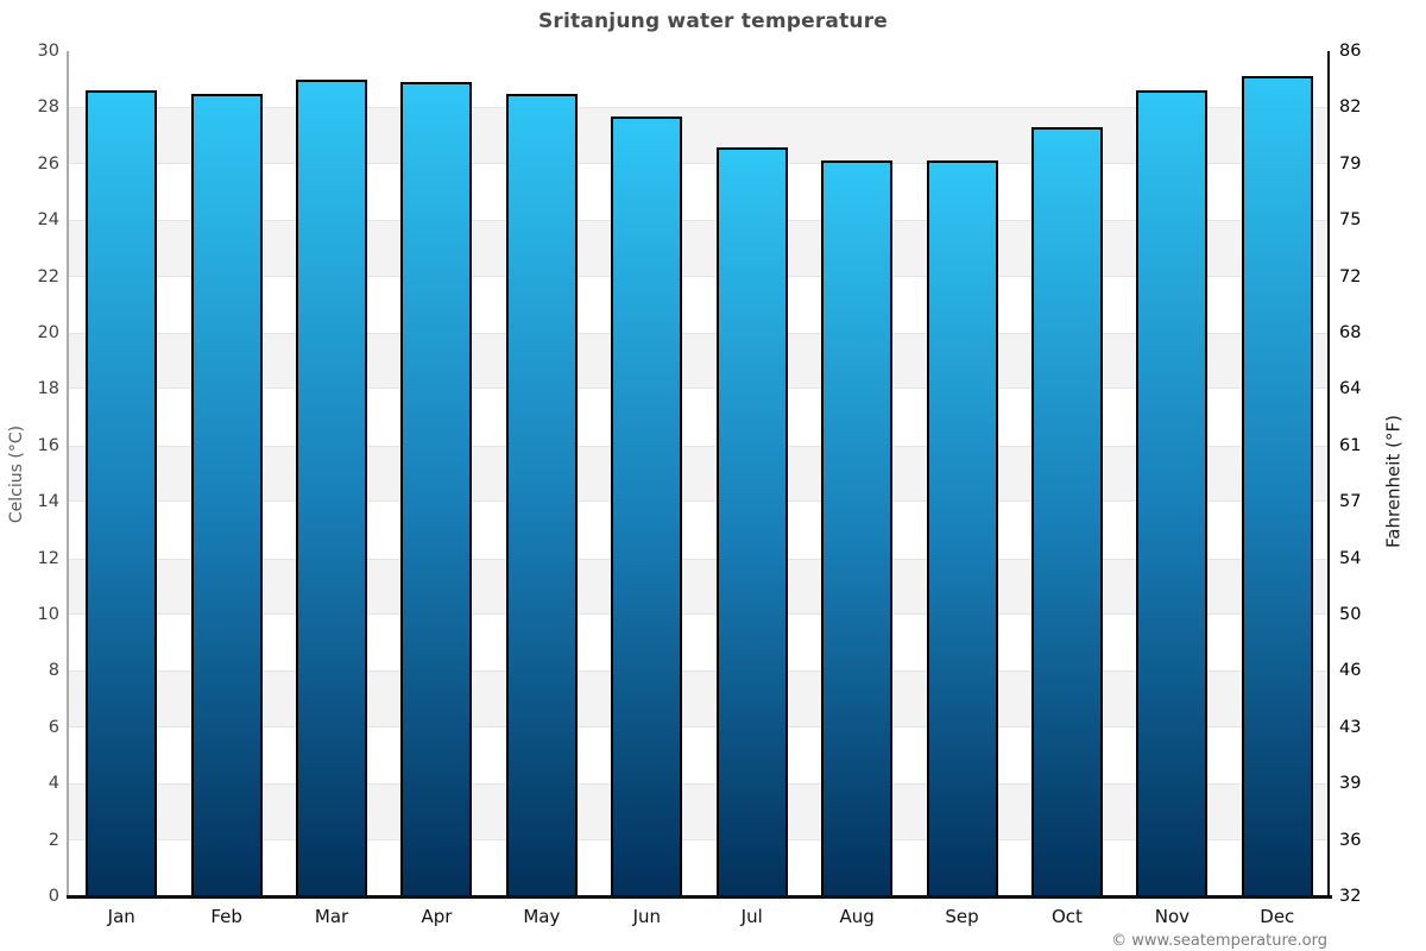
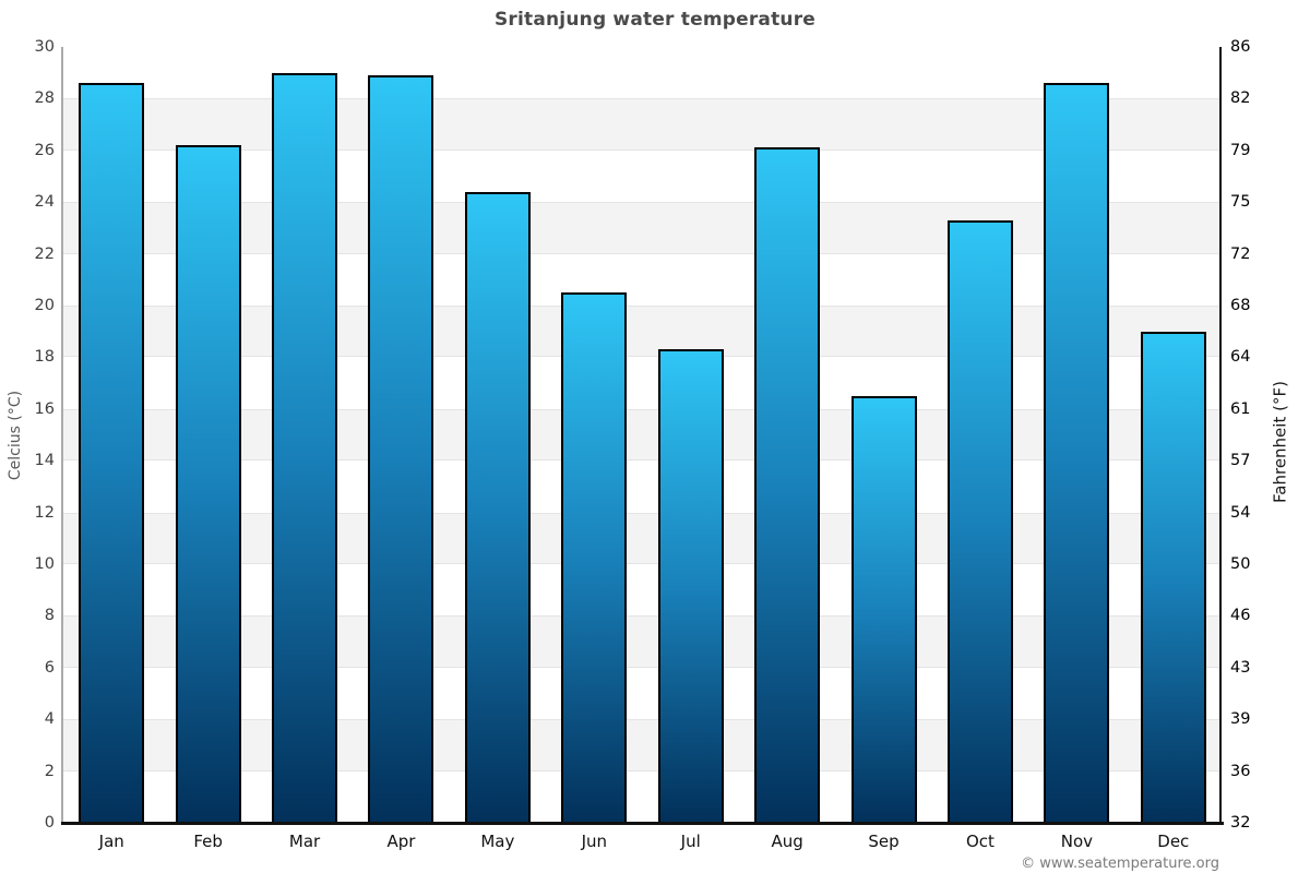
Feb: 28.5 -> 26.2
May: 28.5 -> 24.4
Jun: 27.7 -> 20.5
Jul: 26.6 -> 18.3
Sep: 26.1 -> 16.5
Oct: 27.3 -> 23.3
Dec: 29.1 -> 19.0
